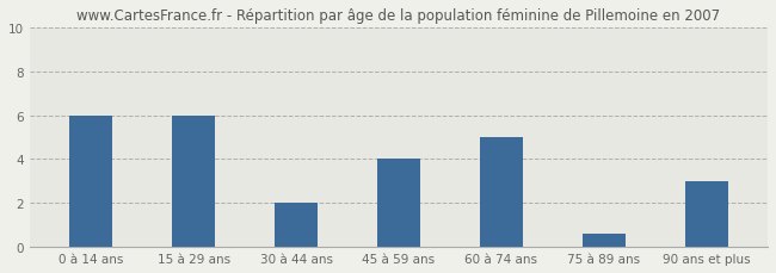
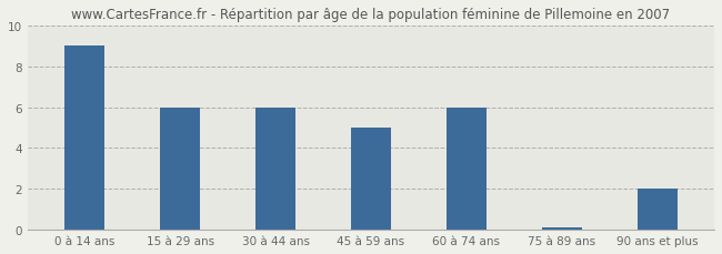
0 à 14 ans: 6.0 -> 9.0
30 à 44 ans: 2.0 -> 6.0
45 à 59 ans: 4.0 -> 5.0
60 à 74 ans: 5.0 -> 6.0
75 à 89 ans: 0.6 -> 0.1
90 ans et plus: 3.0 -> 2.0
